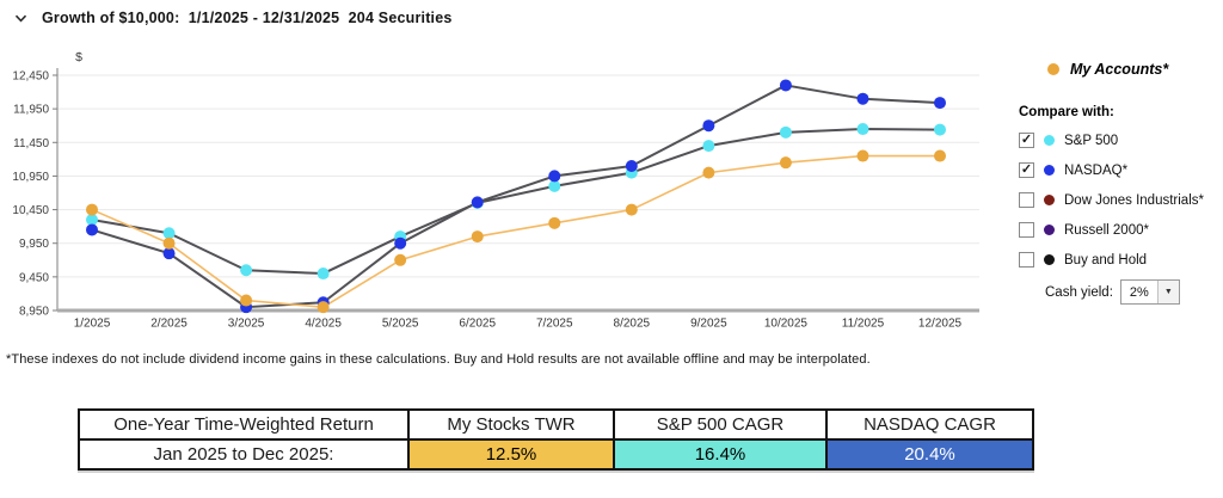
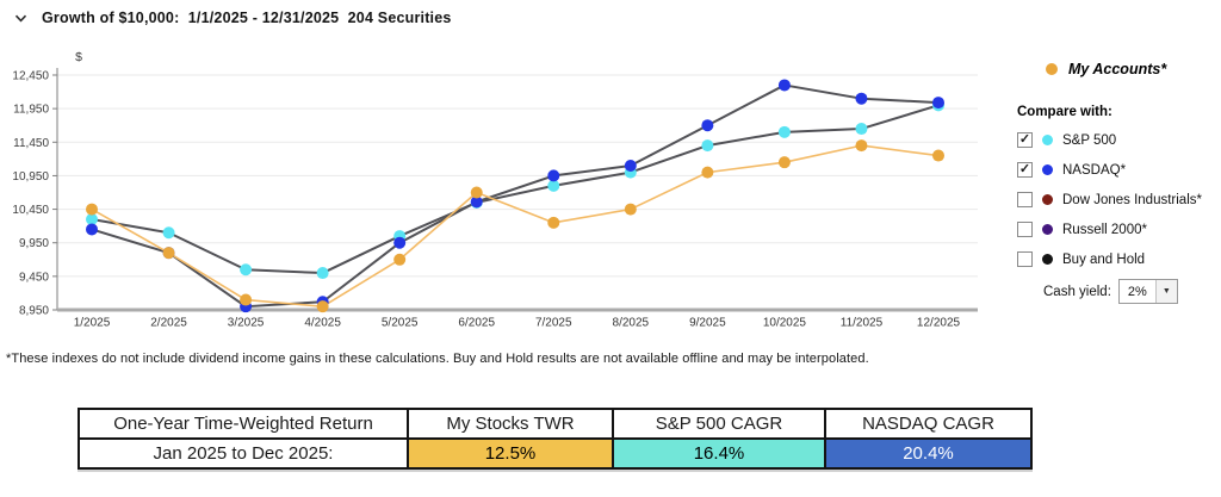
My Accounts*/2/2025: 10000 -> 9800
My Accounts*/6/2025: 10000 -> 10700
My Accounts*/11/2025: 11200 -> 11400
S&P 500/12/2025: 11600 -> 12000
